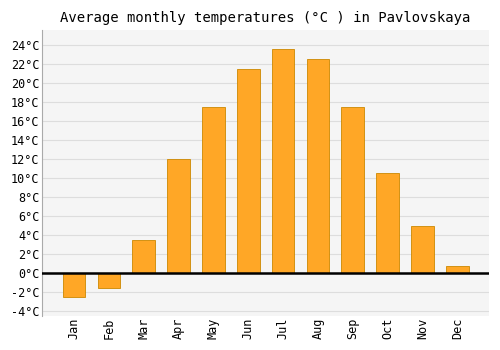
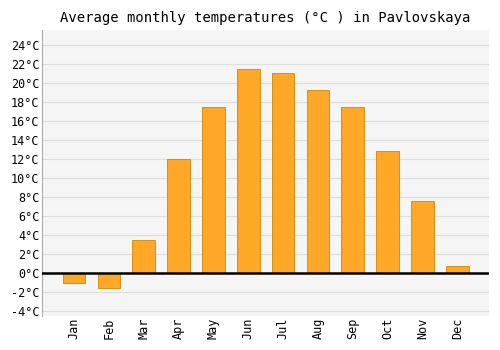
Jan: -2.5°C -> -1.0°C
Jul: 23.5°C -> 21.0°C
Aug: 22.5°C -> 19.2°C
Oct: 10.5°C -> 12.8°C
Nov: 5.0°C -> 7.6°C
